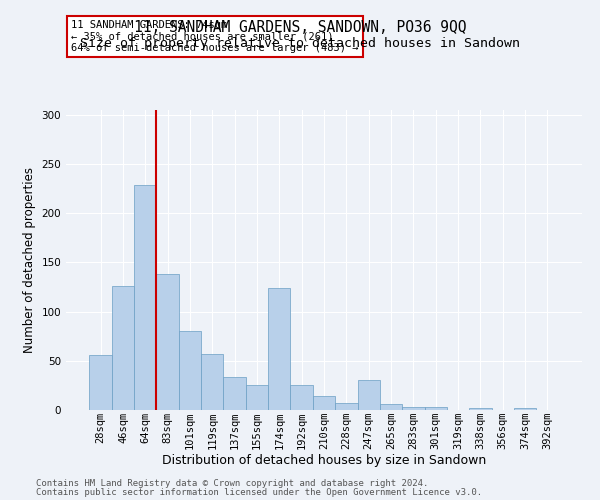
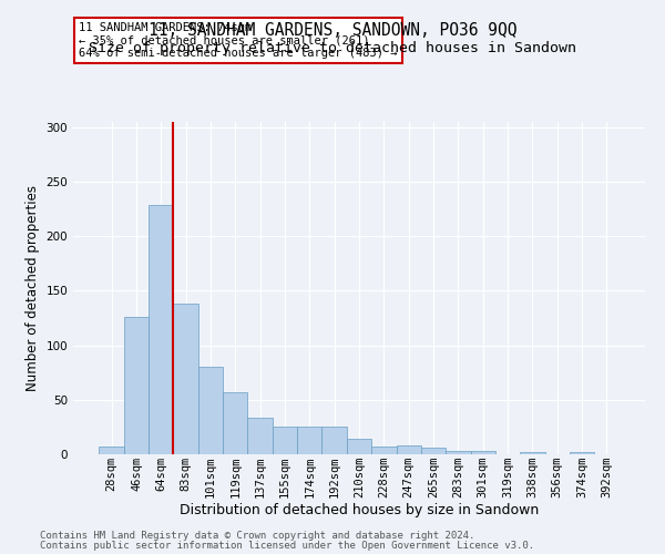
28sqm: 56 -> 7
174sqm: 124 -> 25
247sqm: 30 -> 8
